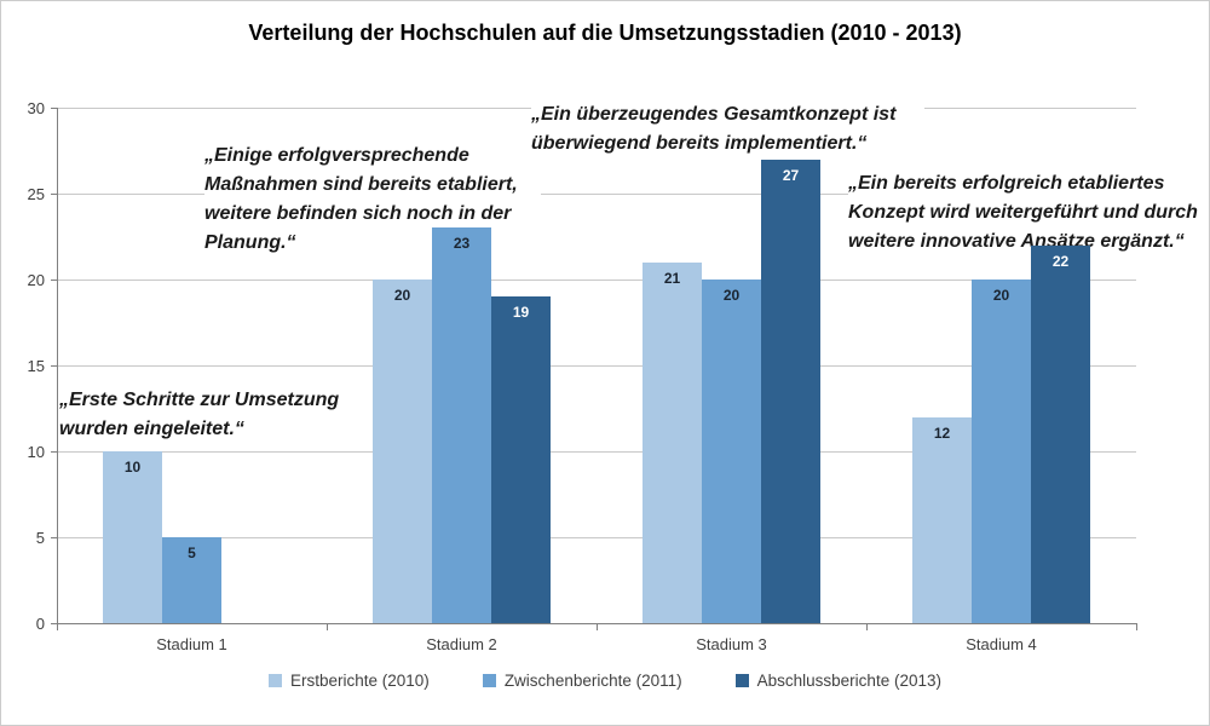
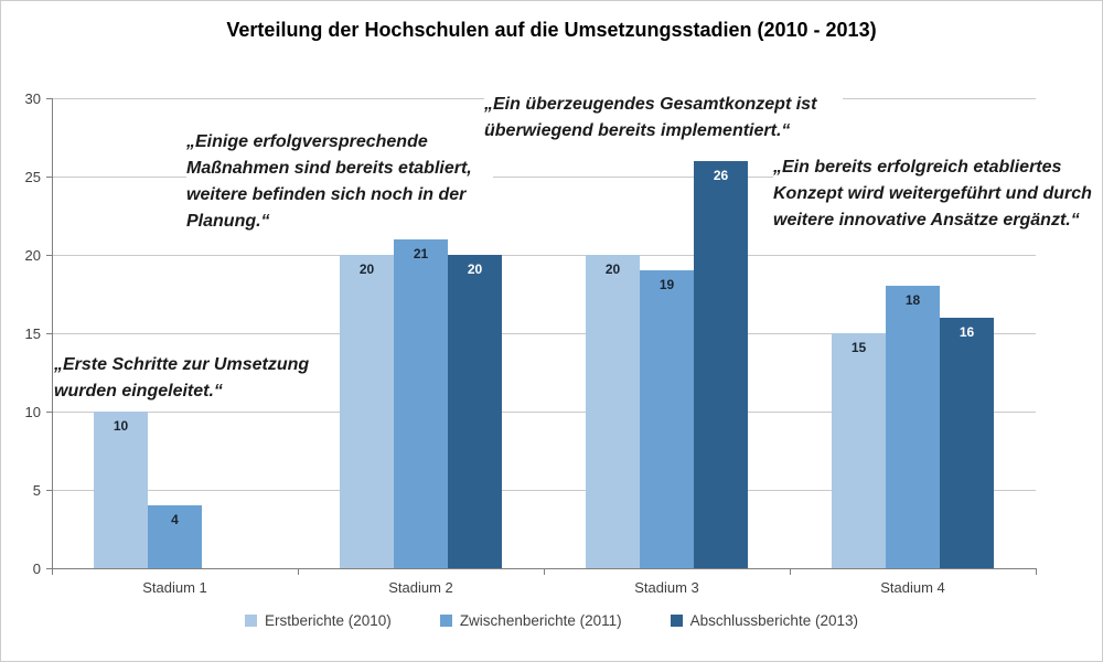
Zwischenberichte (2011)/Stadium 1: 5 -> 4
Zwischenberichte (2011)/Stadium 2: 23 -> 21
Abschlussberichte (2013)/Stadium 2: 19 -> 20
Erstberichte (2010)/Stadium 3: 21 -> 20
Zwischenberichte (2011)/Stadium 3: 20 -> 19
Abschlussberichte (2013)/Stadium 3: 27 -> 26
Erstberichte (2010)/Stadium 4: 12 -> 15
Zwischenberichte (2011)/Stadium 4: 20 -> 18
Abschlussberichte (2013)/Stadium 4: 22 -> 16
